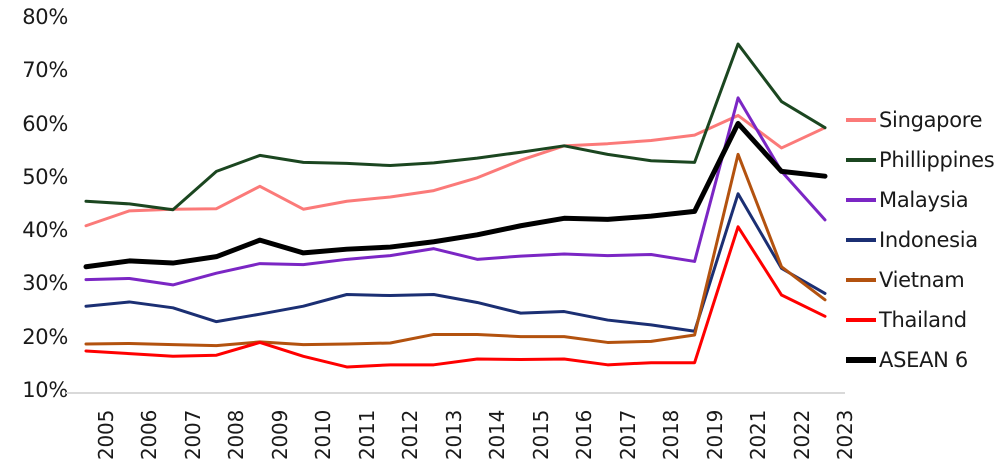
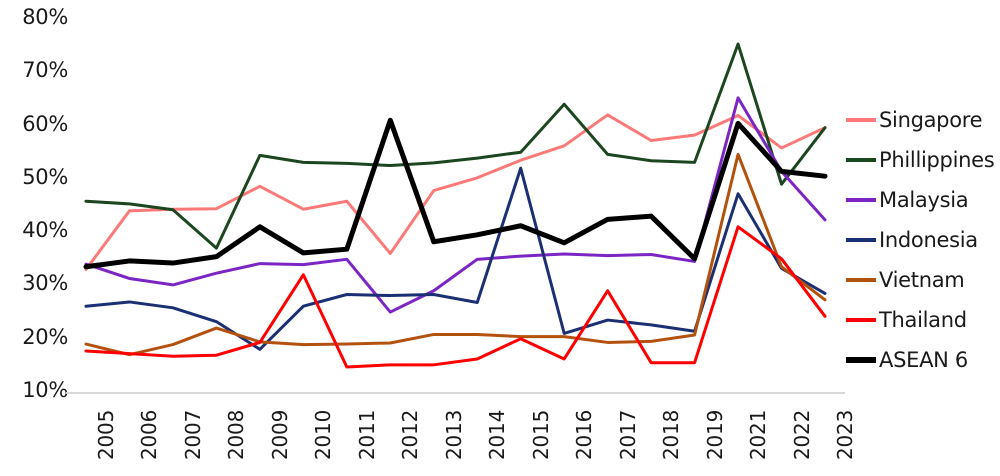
Singapore/2005: 41% -> 33%
Malaysia/2005: 31% -> 34%
Vietnam/2006: 19% -> 17%
Phillippines/2008: 51% -> 37%
Vietnam/2008: 19% -> 22%
Indonesia/2009: 25% -> 18%
ASEAN 6/2009: 38% -> 41%
Thailand/2010: 17% -> 32%
Singapore/2012: 47% -> 36%
Malaysia/2012: 36% -> 25%
ASEAN 6/2012: 37% -> 61%
Malaysia/2013: 37% -> 29%
Indonesia/2015: 25% -> 52%
Thailand/2015: 16% -> 20%
Phillippines/2016: 56% -> 64%
Indonesia/2016: 25% -> 21%
ASEAN 6/2016: 43% -> 38%
Singapore/2017: 57% -> 62%
Thailand/2017: 15% -> 29%
ASEAN 6/2019: 44% -> 35%
Phillippines/2022: 64% -> 49%
Thailand/2022: 28% -> 35%
